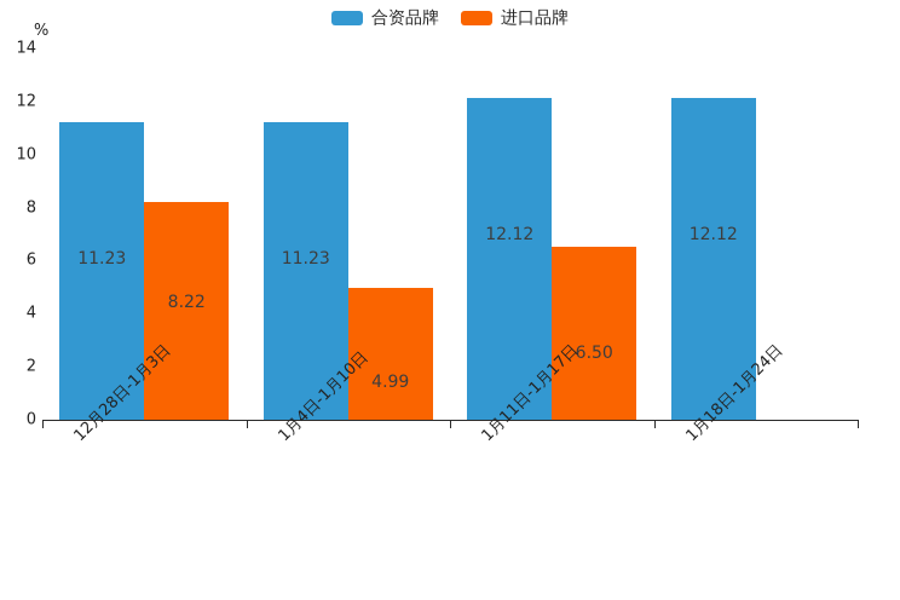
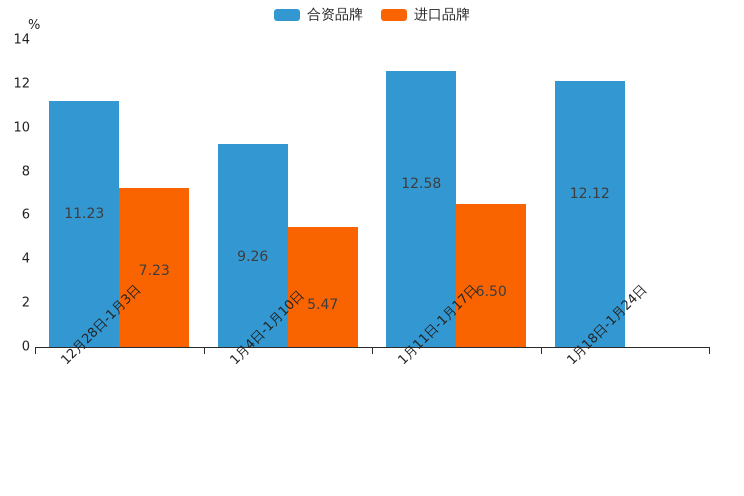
进口品牌/12月28日-1月3日: 8.22 -> 7.23
合资品牌/1月4日-1月10日: 11.23 -> 9.26
进口品牌/1月4日-1月10日: 4.99 -> 5.47
合资品牌/1月11日-1月17日: 12.12 -> 12.58
